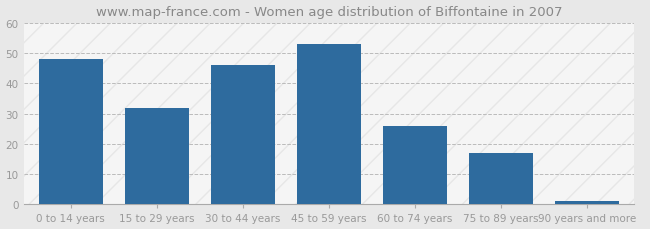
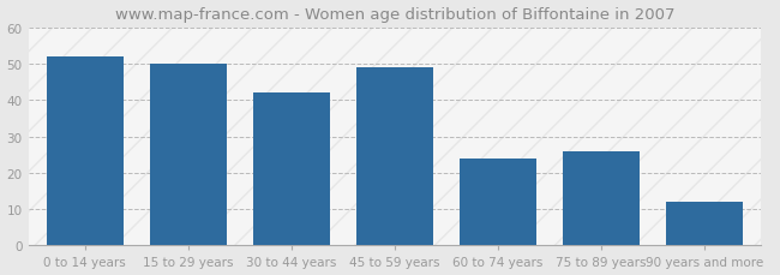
0 to 14 years: 48 -> 52
15 to 29 years: 32 -> 50
30 to 44 years: 46 -> 42
45 to 59 years: 53 -> 49
60 to 74 years: 26 -> 24
75 to 89 years: 17 -> 26
90 years and more: 1 -> 12
